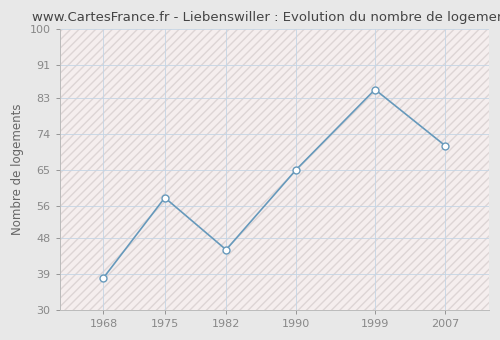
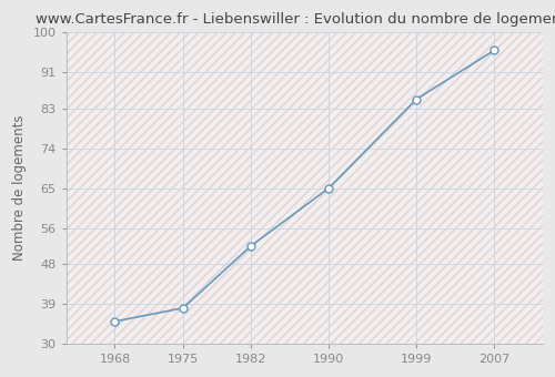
1968: 38 -> 35
1975: 58 -> 38
1982: 45 -> 52
2007: 71 -> 96
